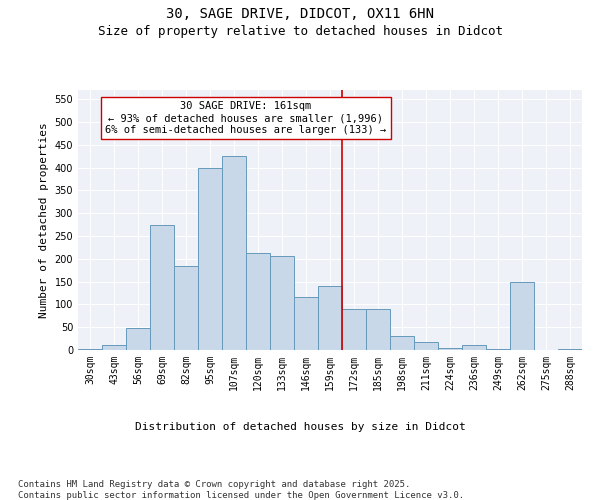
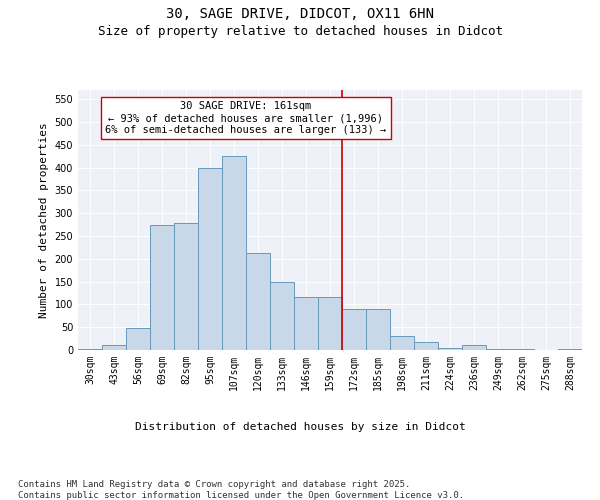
82sqm: 185 -> 278
133sqm: 205 -> 150
159sqm: 140 -> 117
262sqm: 150 -> 2
